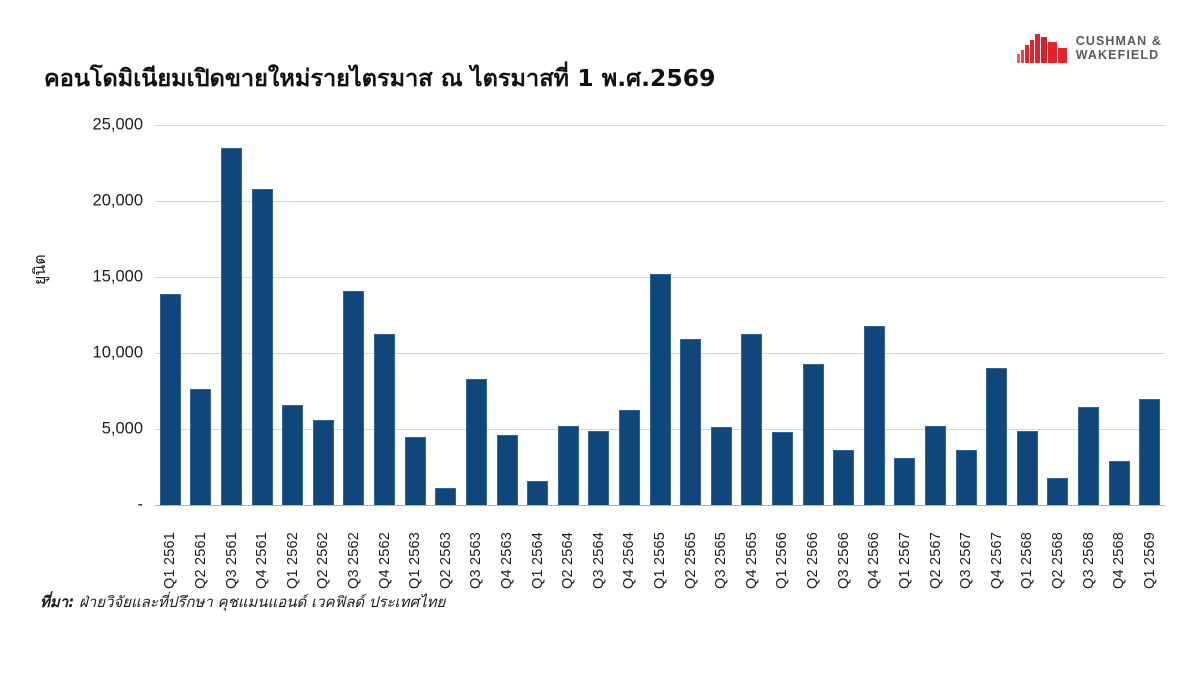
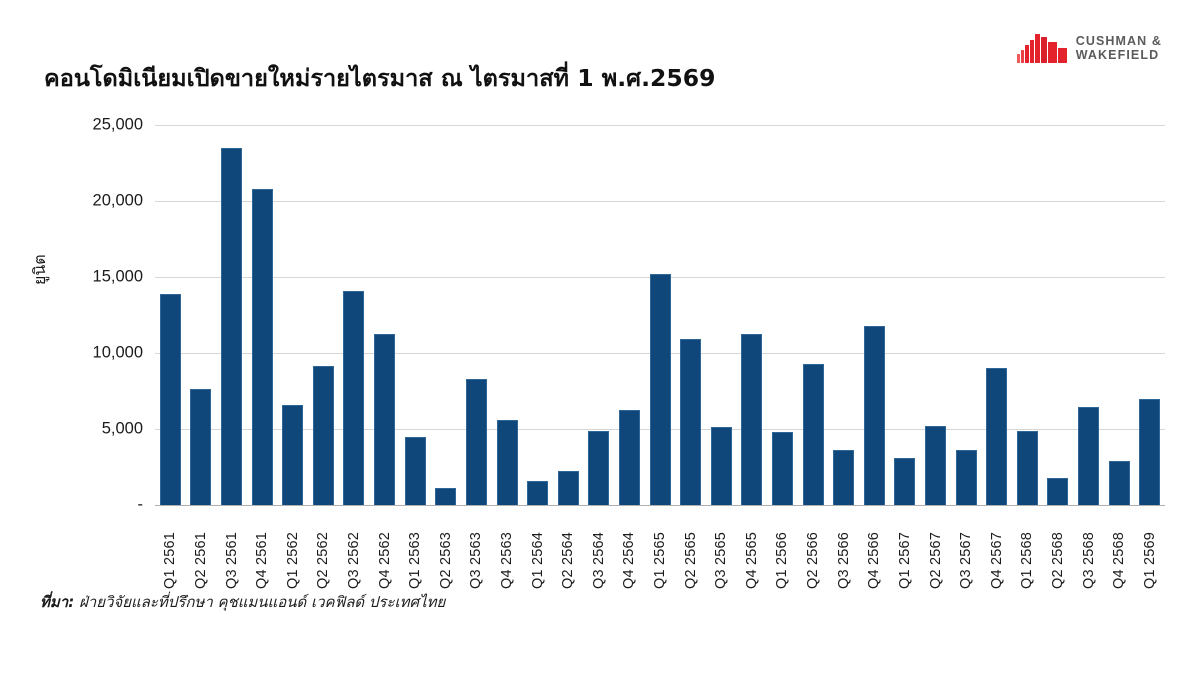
Q2 2562: 5600 -> 9200
Q4 2563: 4600 -> 5600
Q2 2564: 5200 -> 2200
